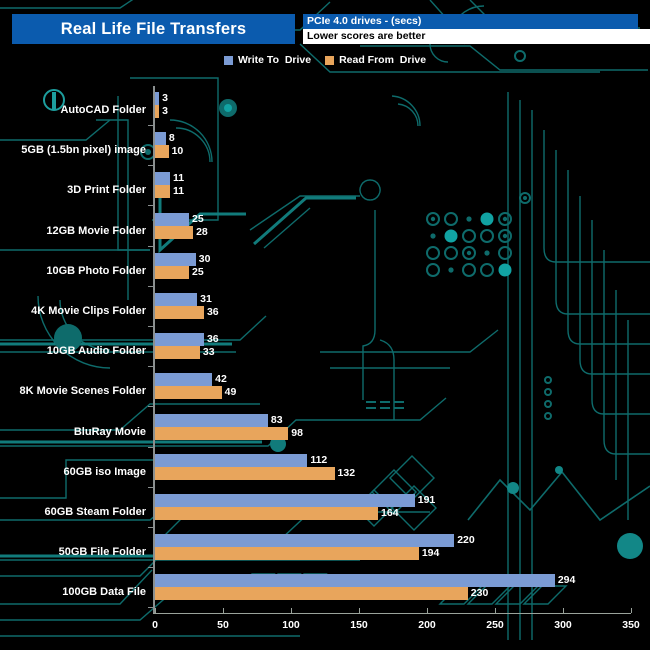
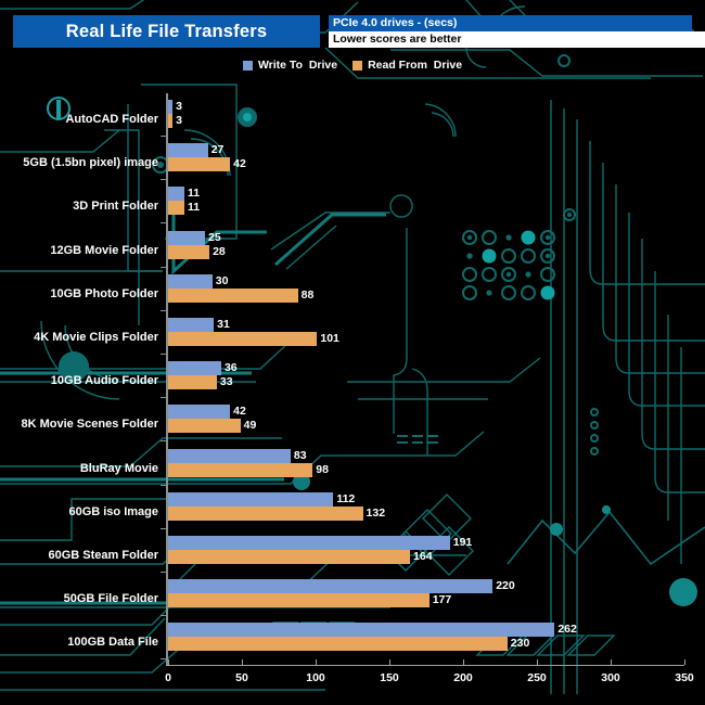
Write To Drive/5GB (1.5bn pixel) image: 8 -> 27
Read From Drive/5GB (1.5bn pixel) image: 10 -> 42
Read From Drive/10GB Photo Folder: 25 -> 88
Read From Drive/4K Movie Clips Folder: 36 -> 101
Read From Drive/50GB File Folder: 194 -> 177
Write To Drive/100GB Data File: 294 -> 262
